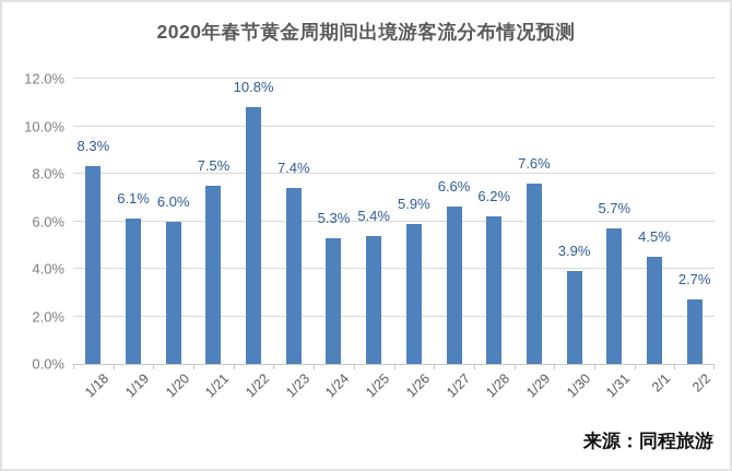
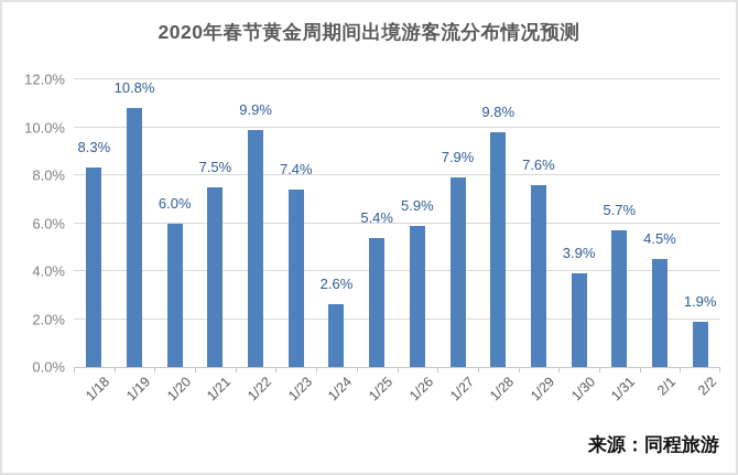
1/19: 6.1% -> 10.8%
1/22: 10.8% -> 9.9%
1/24: 5.3% -> 2.6%
1/27: 6.6% -> 7.9%
1/28: 6.2% -> 9.8%
2/2: 2.7% -> 1.9%
